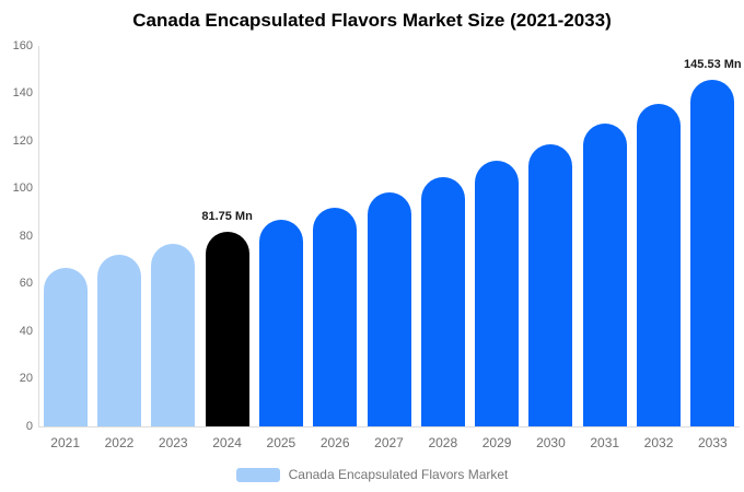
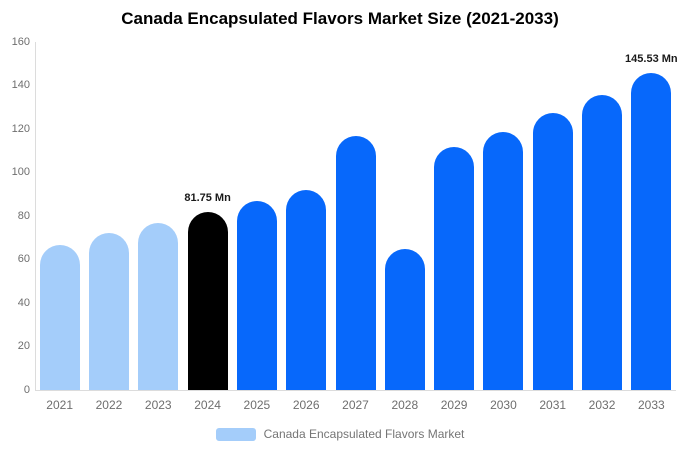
2027: 98 -> 117
2028: 105 -> 65
